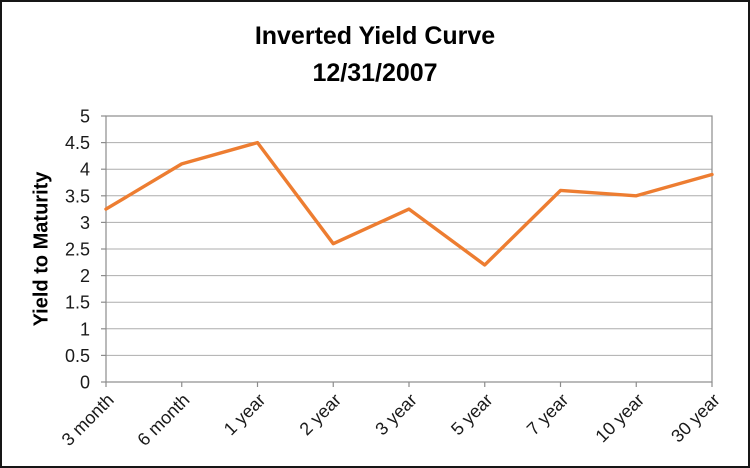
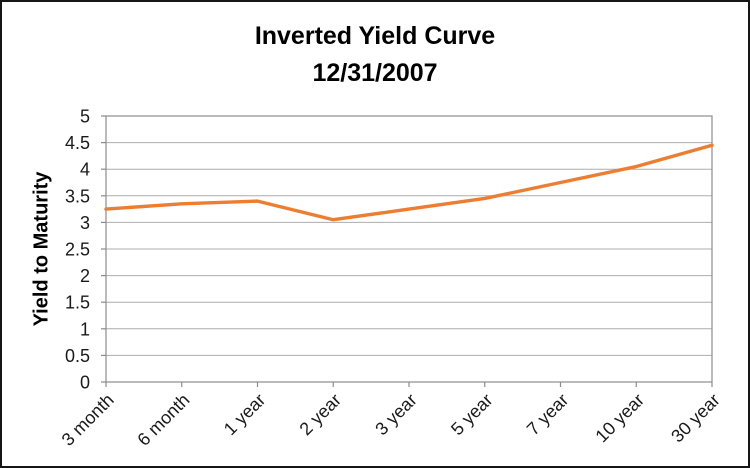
6 month: 4.1 -> 3.4
1 year: 4.5 -> 3.4
2 year: 2.6 -> 3.0
5 year: 2.2 -> 3.5
7 year: 3.6 -> 3.8
10 year: 3.5 -> 4.0
30 year: 3.9 -> 4.5
